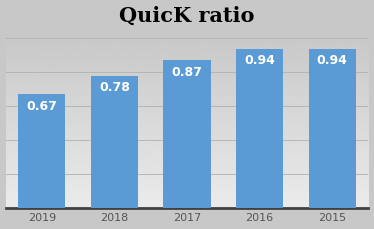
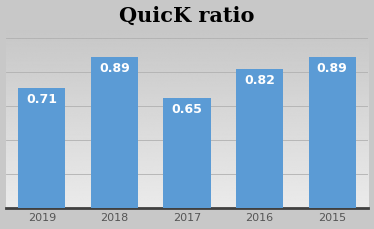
2019: 0.67 -> 0.71
2018: 0.78 -> 0.89
2017: 0.87 -> 0.65
2016: 0.94 -> 0.82
2015: 0.94 -> 0.89
